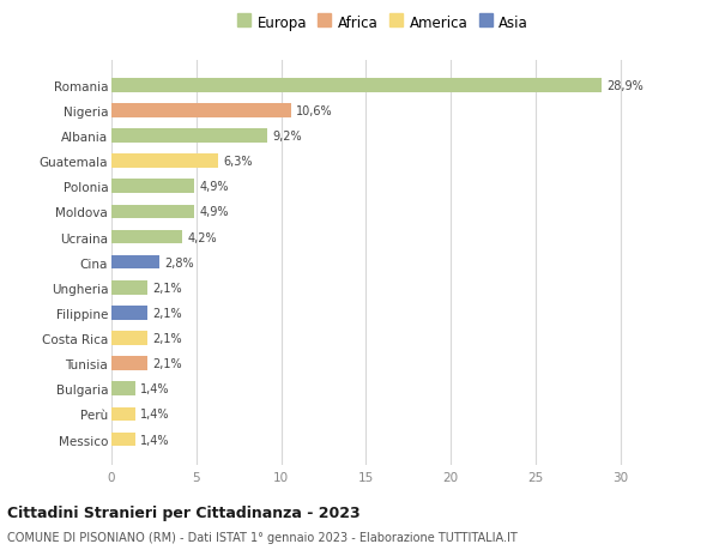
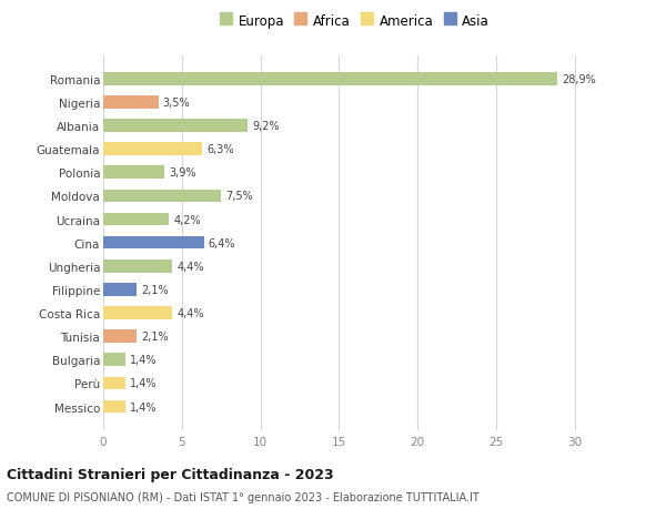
Nigeria: 10,6% -> 3,5%
Polonia: 4,9% -> 3,9%
Moldova: 4,9% -> 7,5%
Cina: 2,8% -> 6,4%
Ungheria: 2,1% -> 4,4%
Costa Rica: 2,1% -> 4,4%
